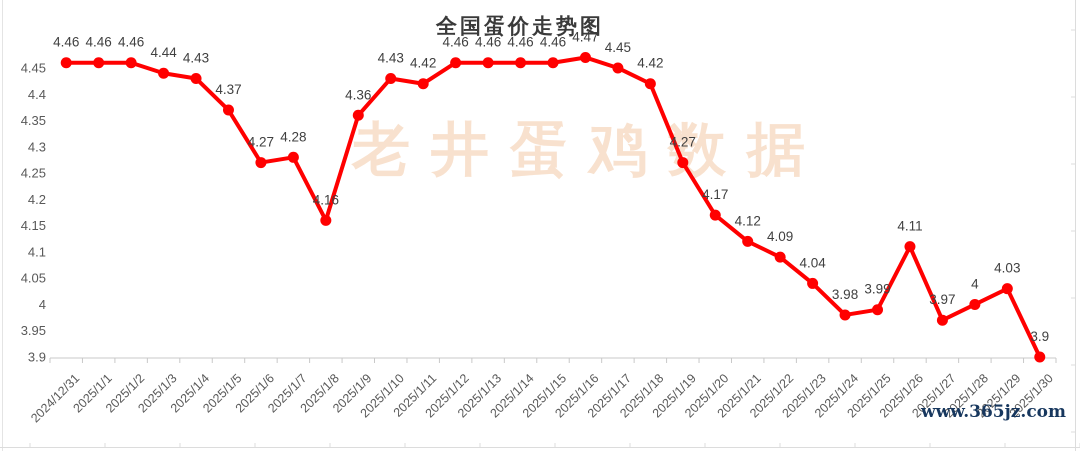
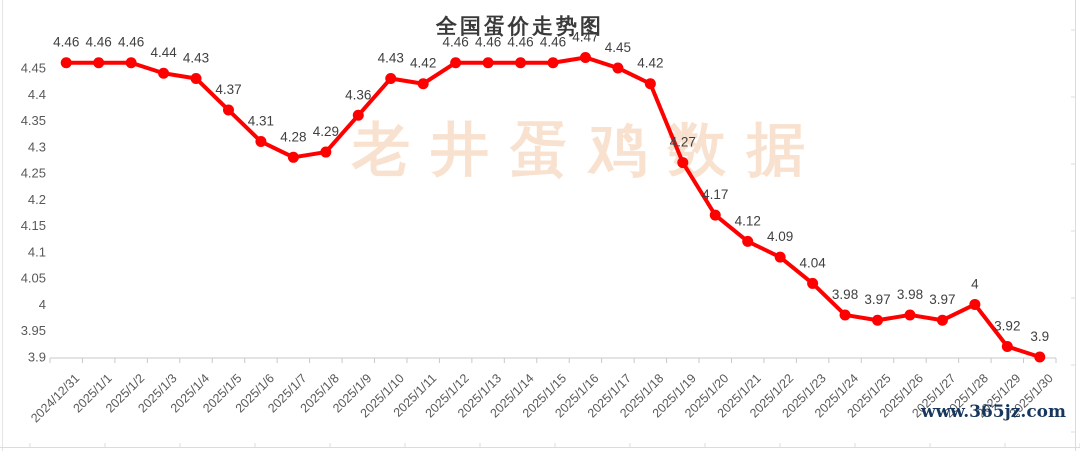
2025/1/6: 4.27 -> 4.31
2025/1/8: 4.16 -> 4.29
2025/1/25: 3.99 -> 3.97
2025/1/26: 4.11 -> 3.98
2025/1/29: 4.03 -> 3.92
